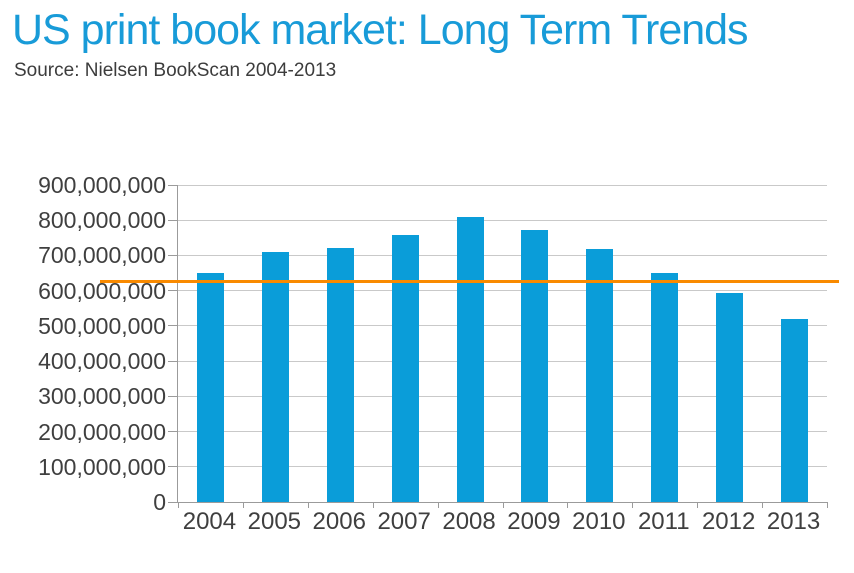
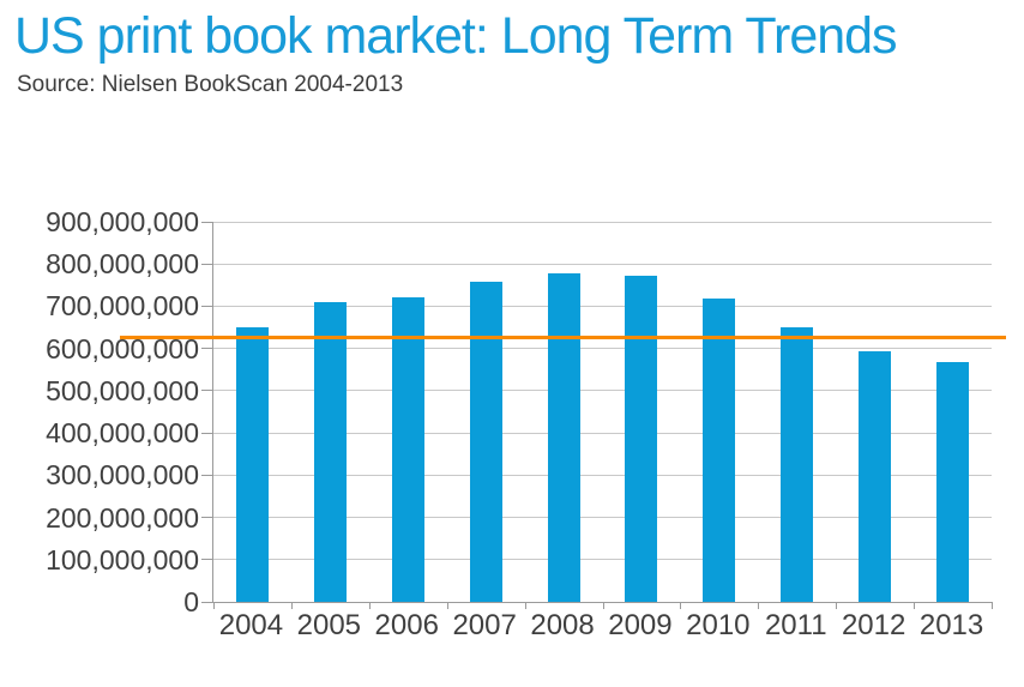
2008: 810000000 -> 780000000
2013: 520000000 -> 570000000
